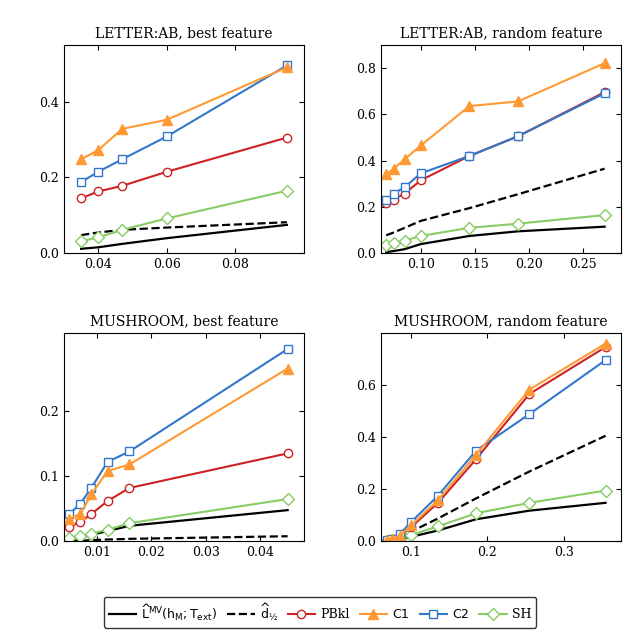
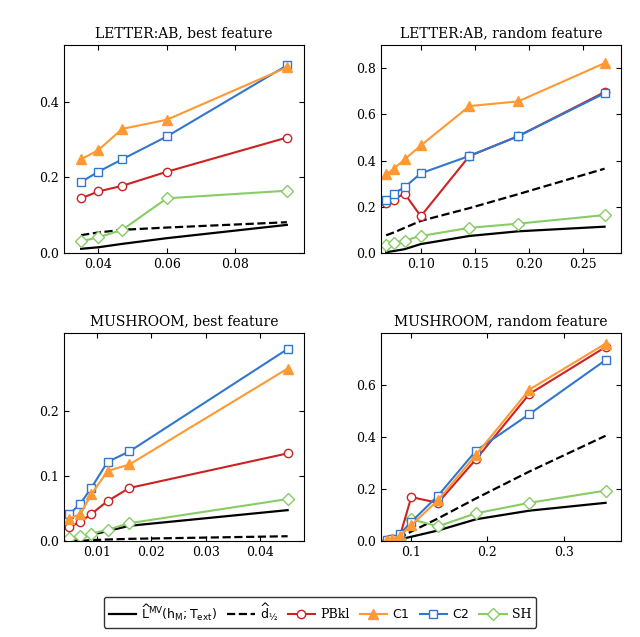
LETTER:AB, best feature/SH/0.06: 0.092 -> 0.145
LETTER:AB, random feature/PBkl/0.10: 0.315 -> 0.160
MUSHROOM, random feature/PBkl/0.1: 0.055 -> 0.170
MUSHROOM, random feature/SH/0.1: 0.025 -> 0.085
